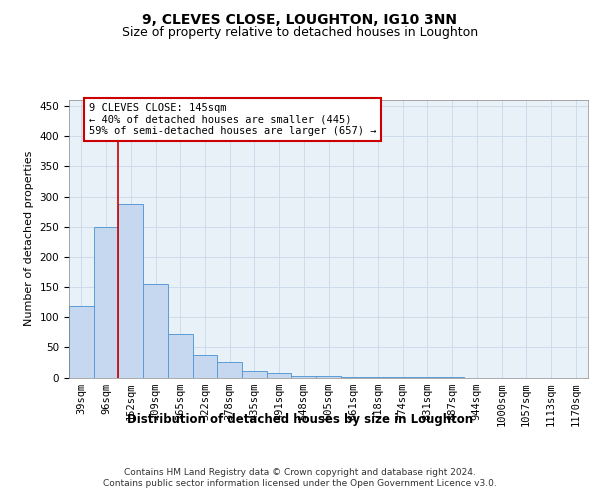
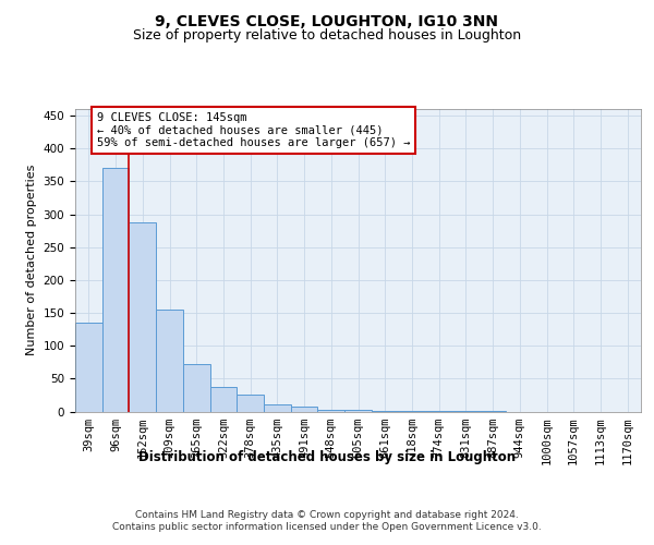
39sqm: 118 -> 135
96sqm: 250 -> 370
